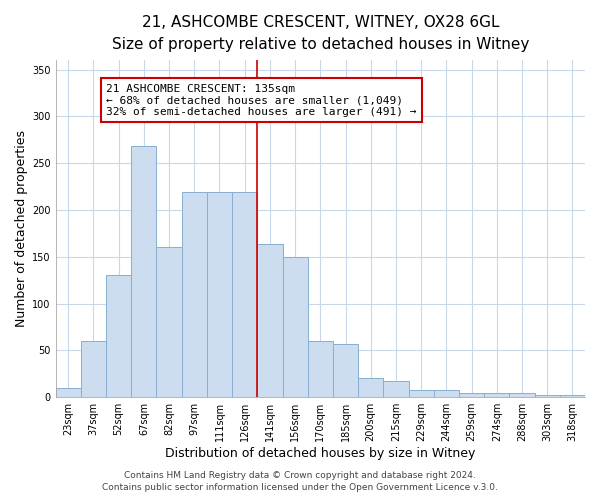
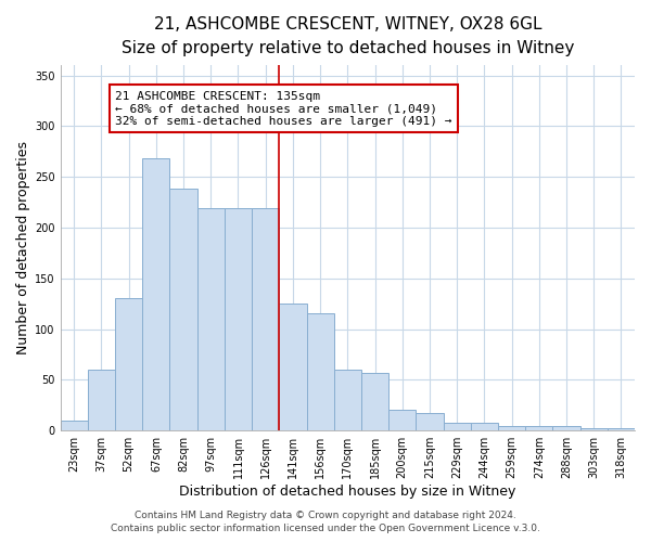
82sqm: 160 -> 238
141sqm: 164 -> 125
156sqm: 150 -> 116
